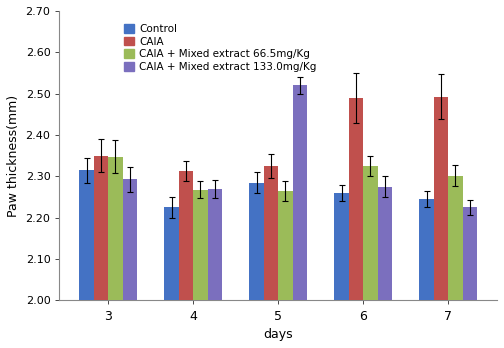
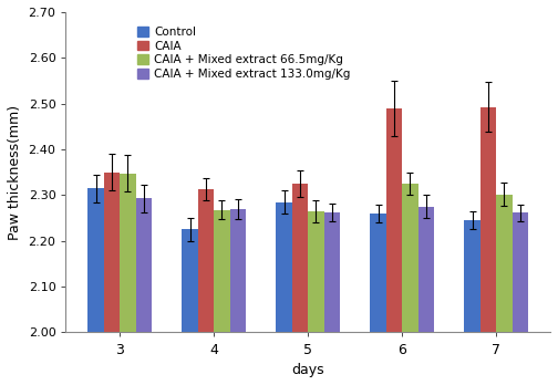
CAIA + Mixed extract 133.0mg/Kg/5: 2.520 -> 2.262
CAIA + Mixed extract 133.0mg/Kg/7: 2.225 -> 2.262
